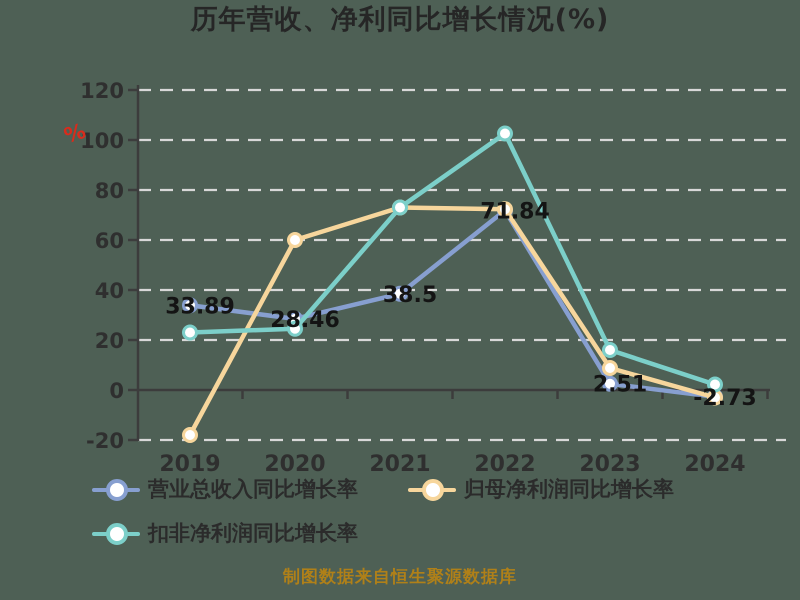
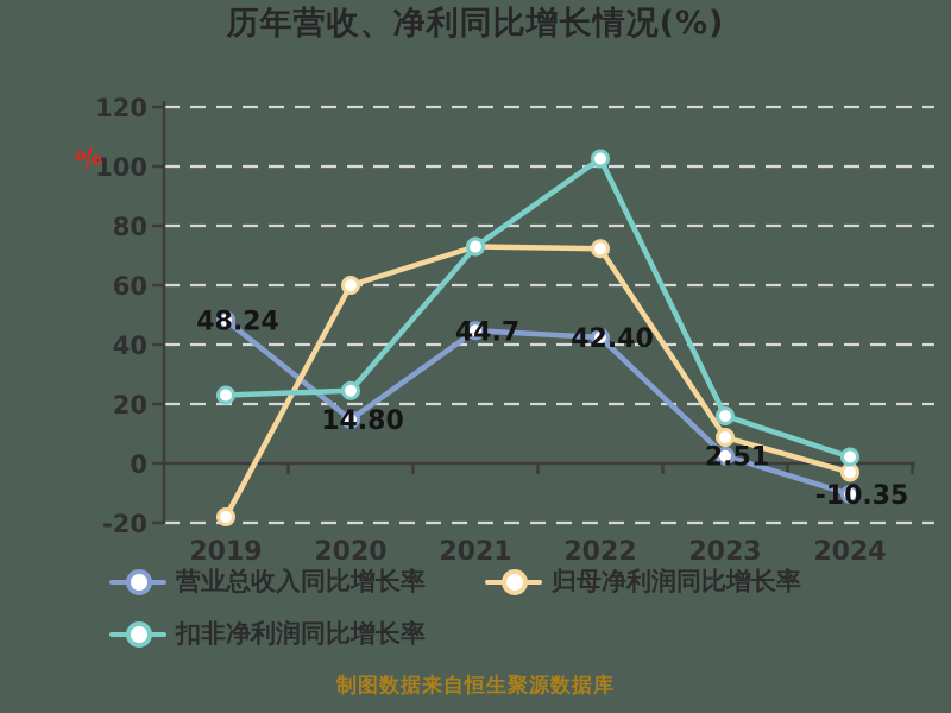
营业总收入同比增长率/2019: 33.89 -> 48.24
营业总收入同比增长率/2020: 28.46 -> 14.80
营业总收入同比增长率/2021: 38.5 -> 44.7
营业总收入同比增长率/2022: 71.84 -> 42.40
营业总收入同比增长率/2024: -2.73 -> -10.35
